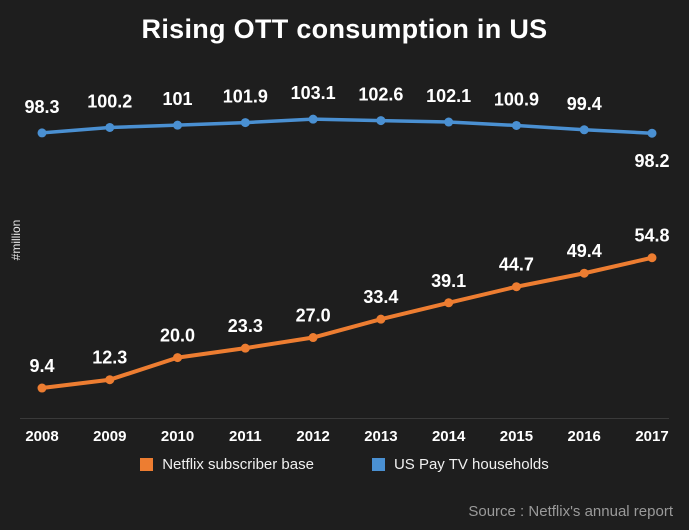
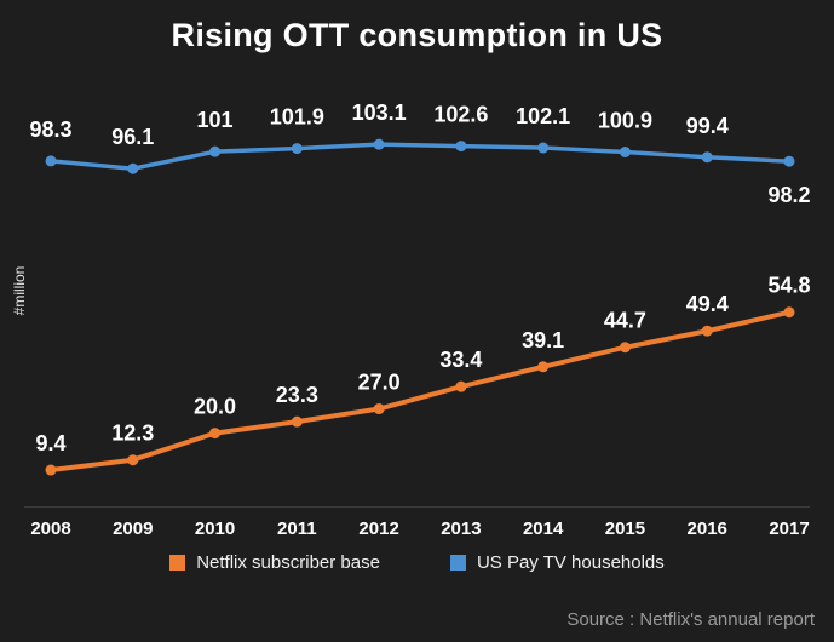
US Pay TV households/2009: 100.2 -> 96.1
